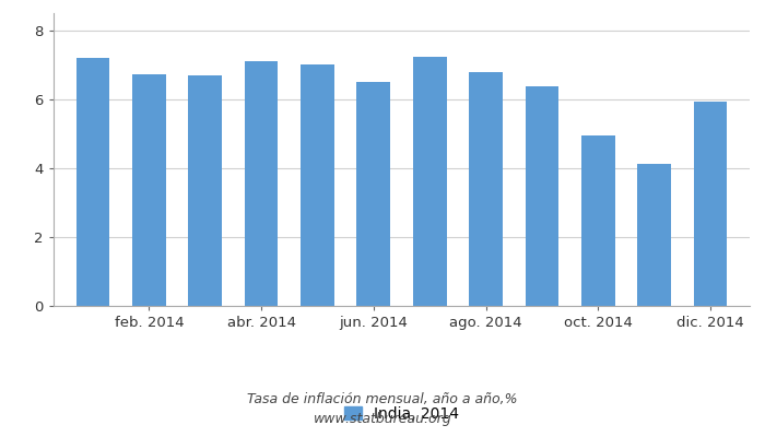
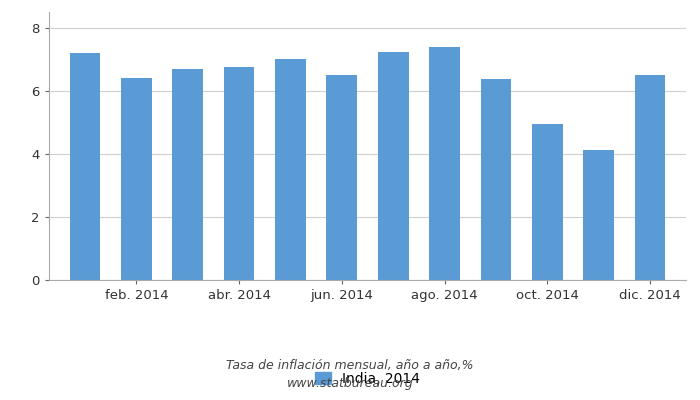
feb. 2014: 6.71 -> 6.40
abr. 2014: 7.10 -> 6.75
ago. 2014: 6.78 -> 7.40
dic. 2014: 5.92 -> 6.50
